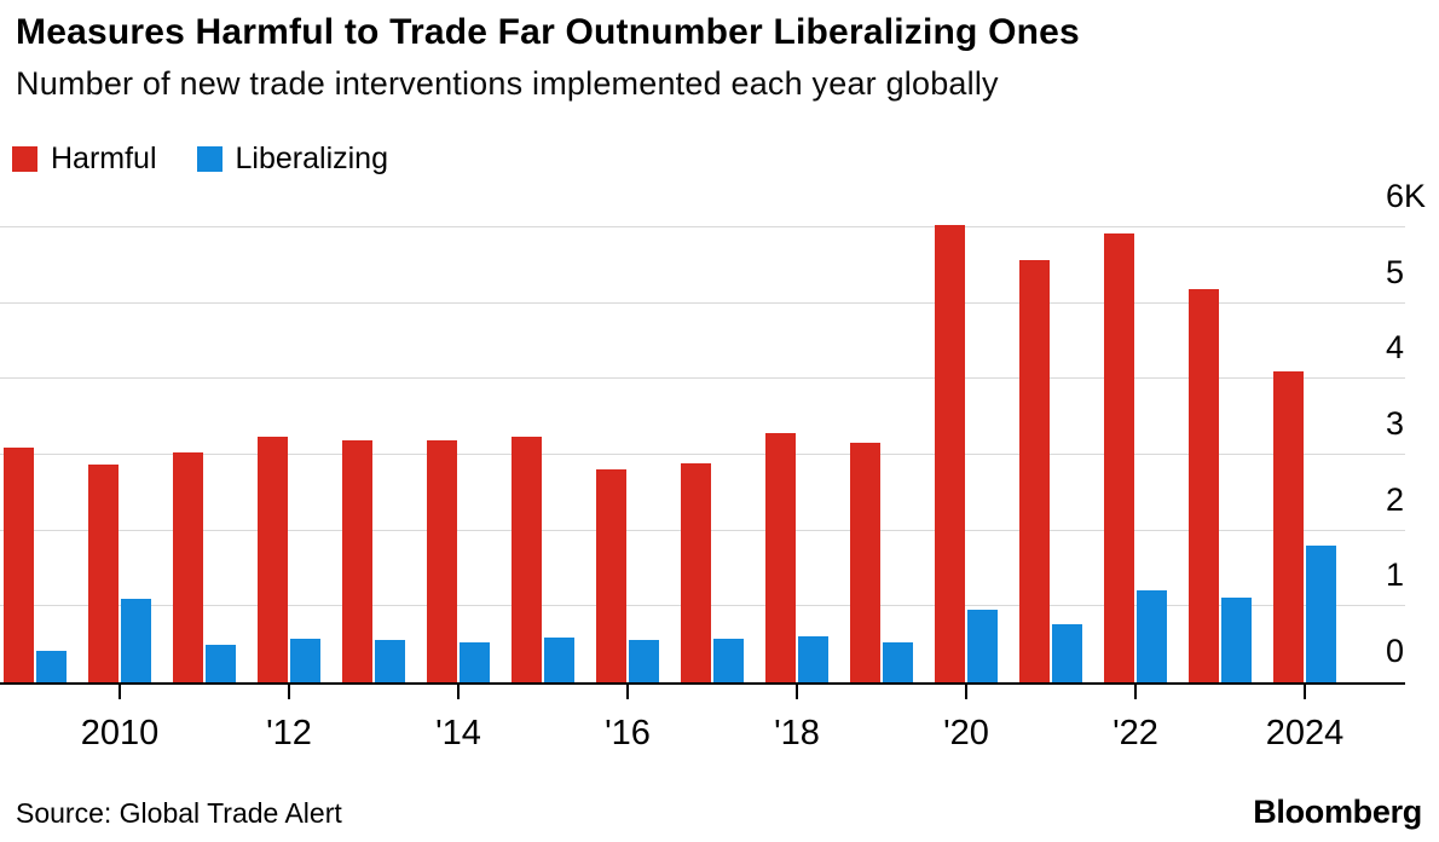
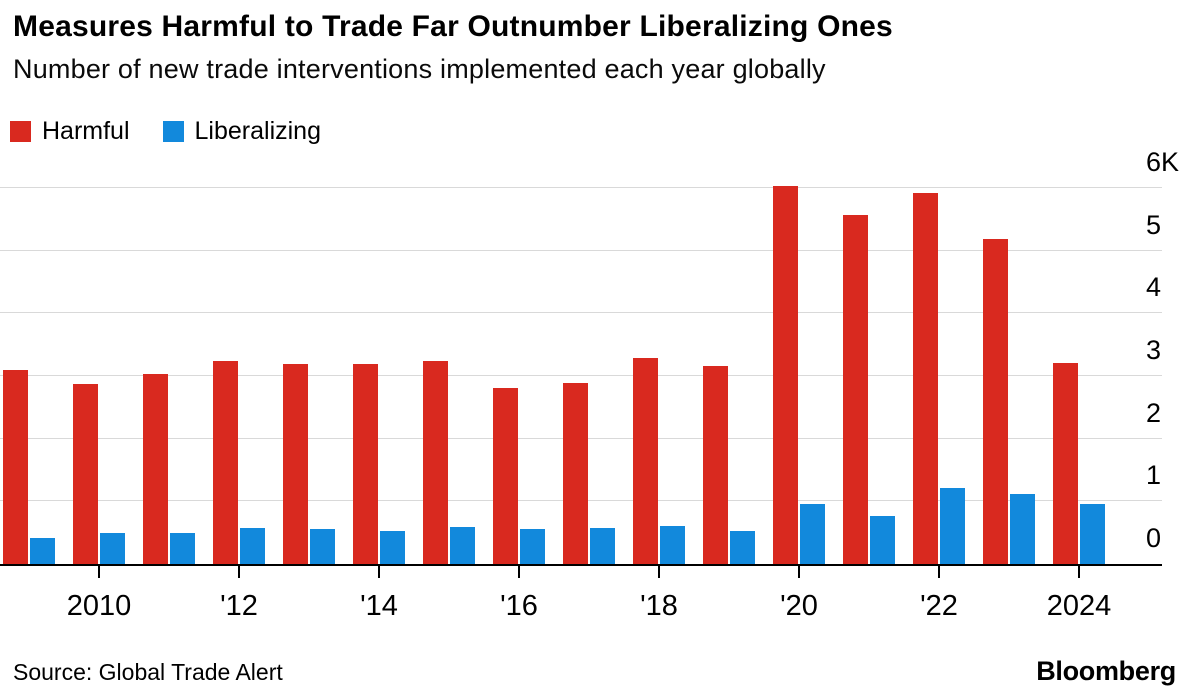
Liberalizing/2010: 1.1K -> 0.5K
Harmful/2024: 4.1K -> 3.2K
Liberalizing/2024: 1.8K -> 1.0K
